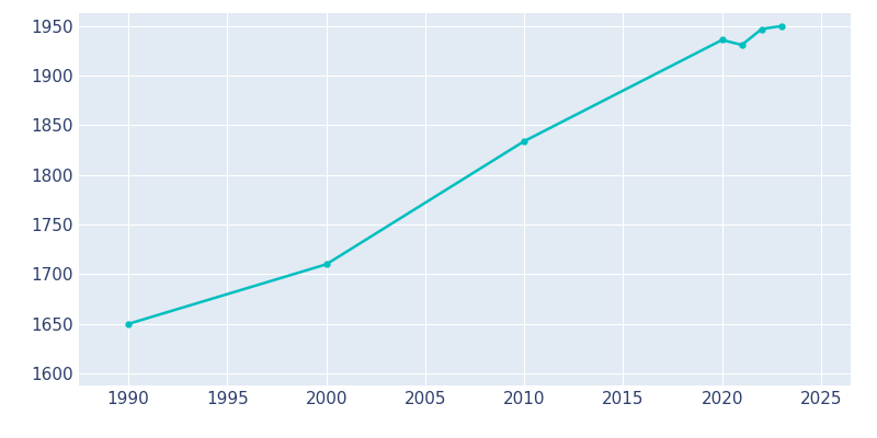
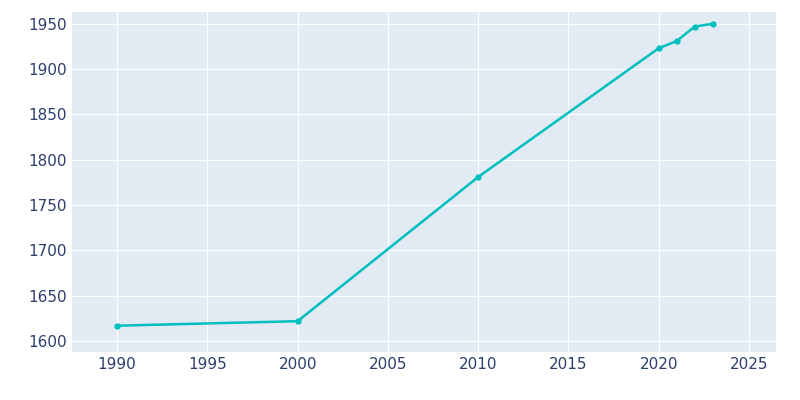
1990: 1650 -> 1617
2000: 1710 -> 1622
2010: 1834 -> 1781
2020: 1936 -> 1923
